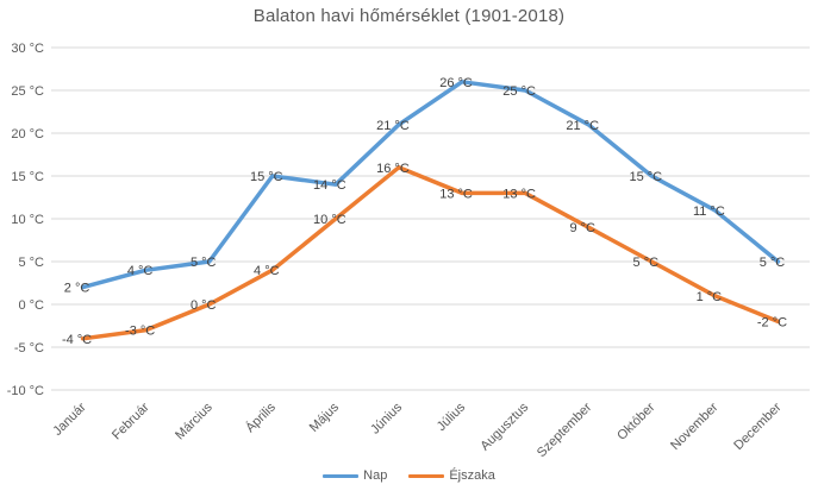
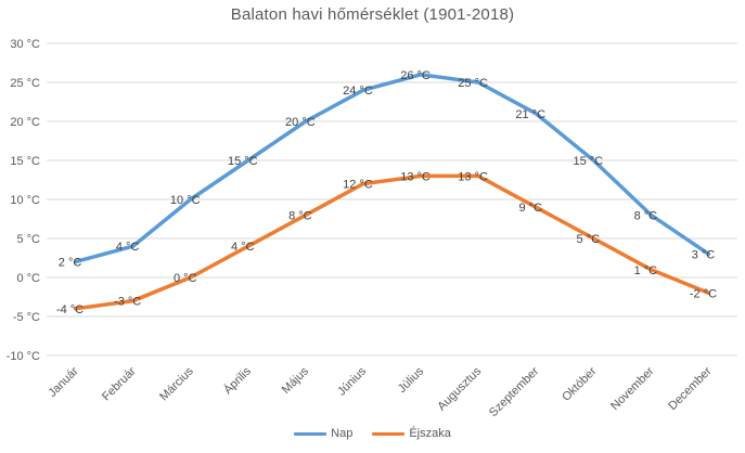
Nap/Március: 5 -> 10
Nap/Május: 14 -> 20
Éjszaka/Május: 10 -> 8
Nap/Június: 21 -> 24
Éjszaka/Június: 16 -> 12
Nap/November: 11 -> 8
Nap/December: 5 -> 3
